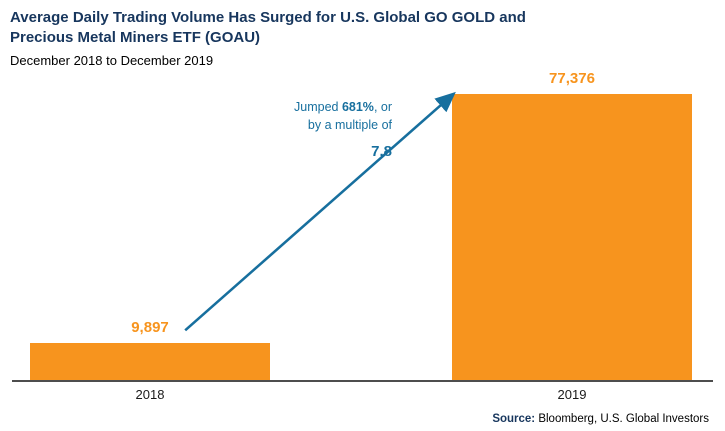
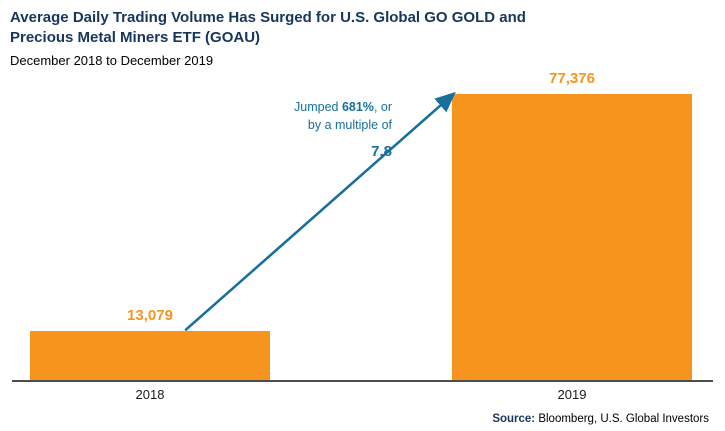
2018: 9,897 -> 13,079
